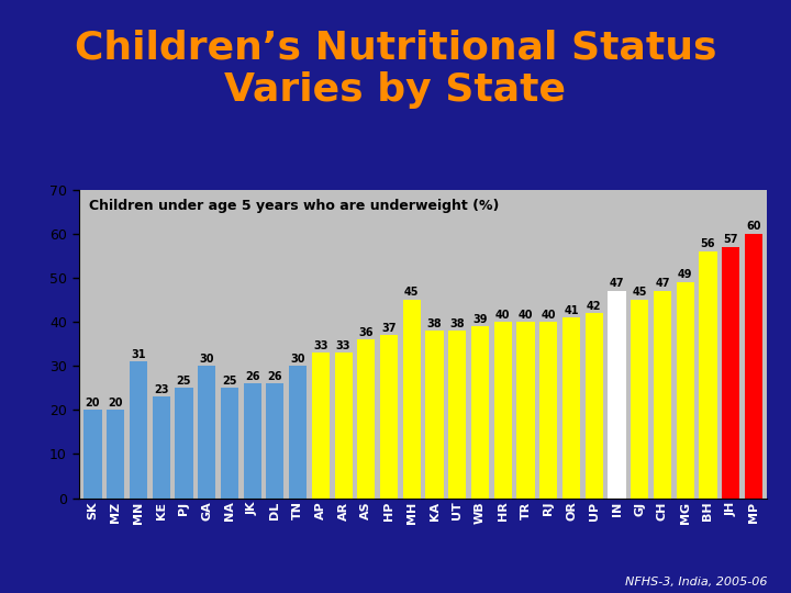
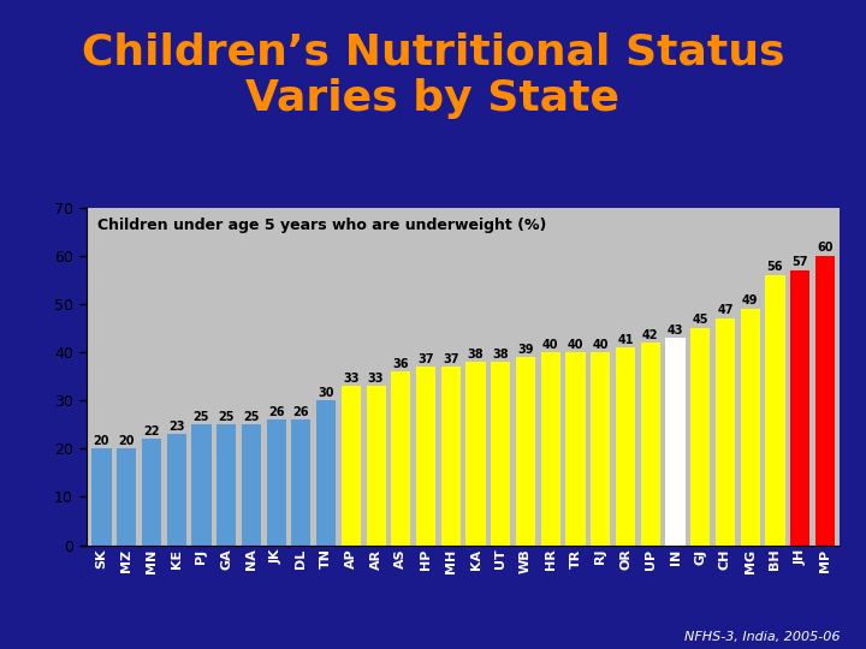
MN: 31 -> 22
GA: 30 -> 25
MH: 45 -> 37
IN: 47 -> 43
